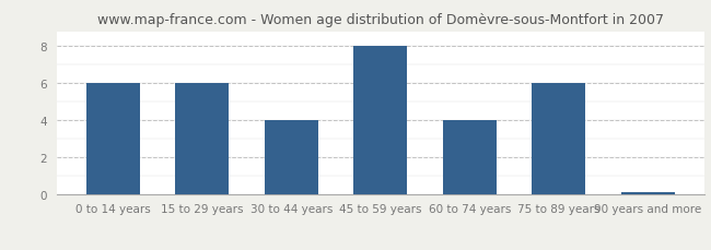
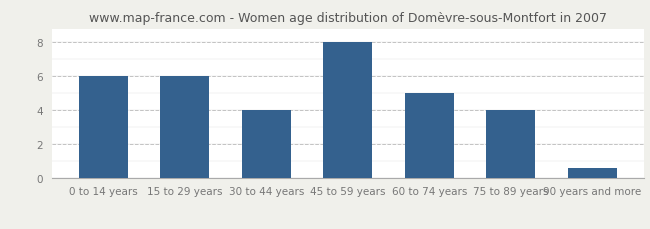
60 to 74 years: 4.0 -> 5.0
75 to 89 years: 6.0 -> 4.0
90 years and more: 0.1 -> 0.6
